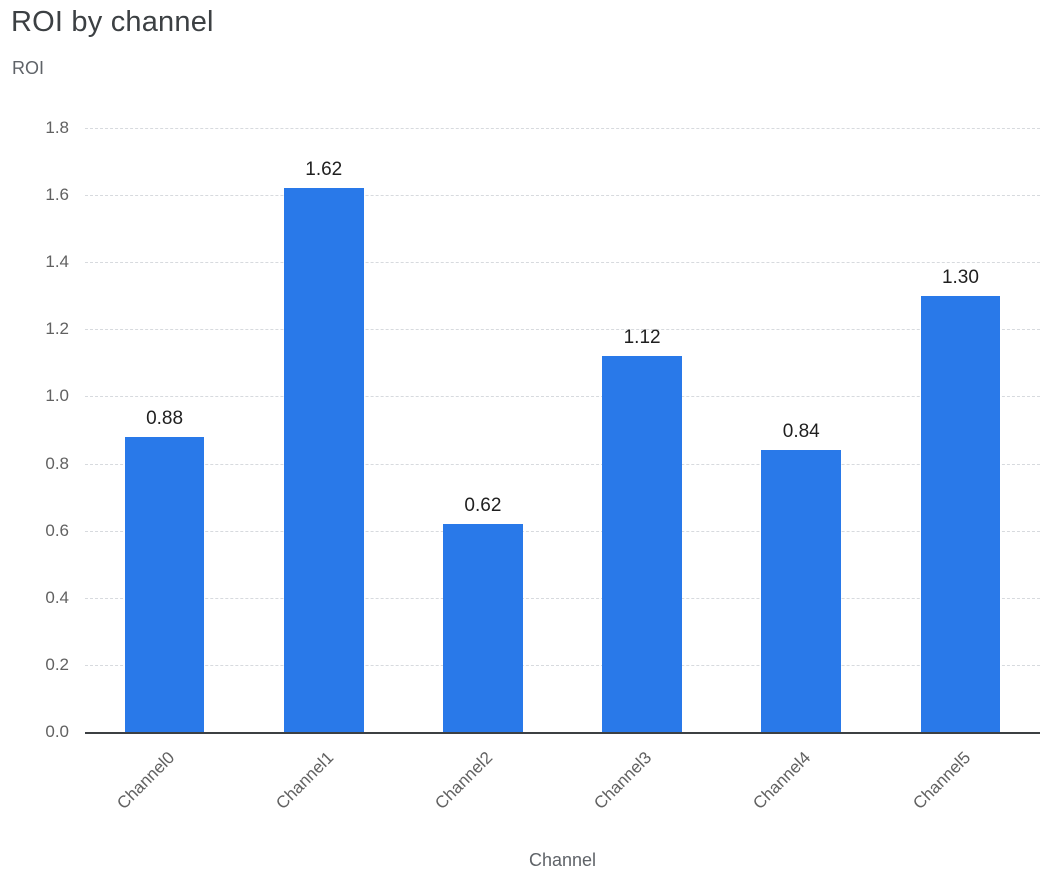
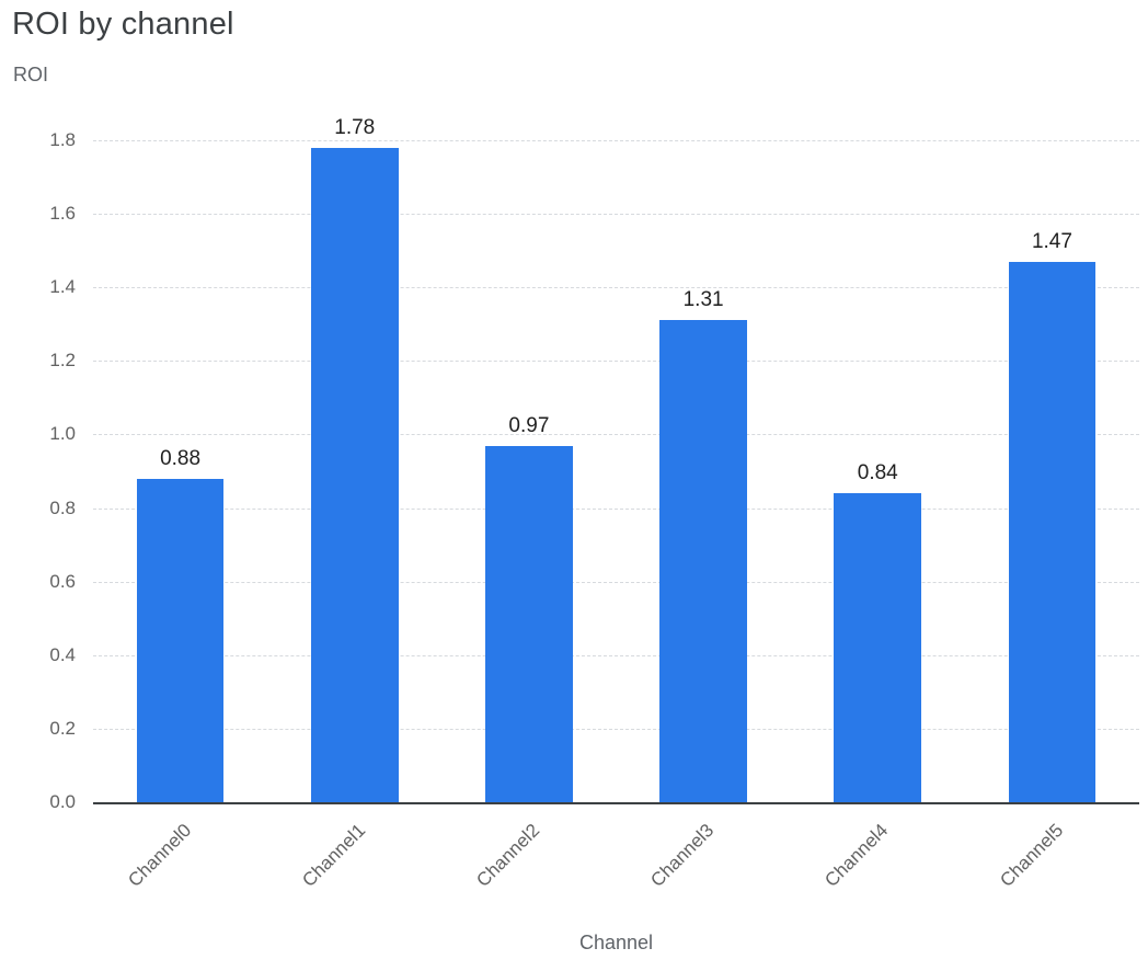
Channel1: 1.62 -> 1.78
Channel2: 0.62 -> 0.97
Channel3: 1.12 -> 1.31
Channel5: 1.30 -> 1.47
